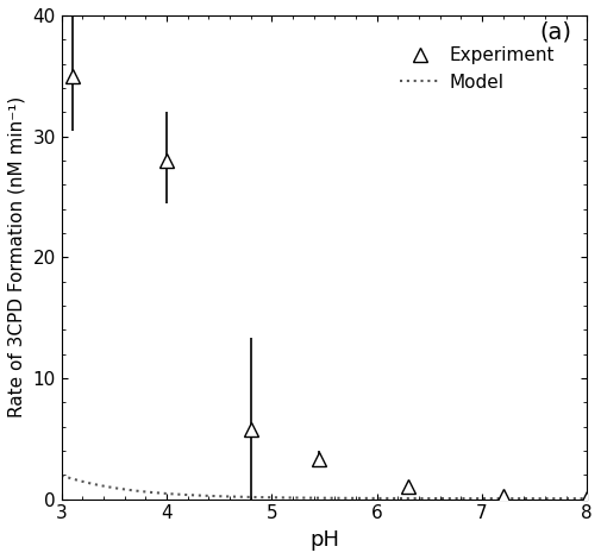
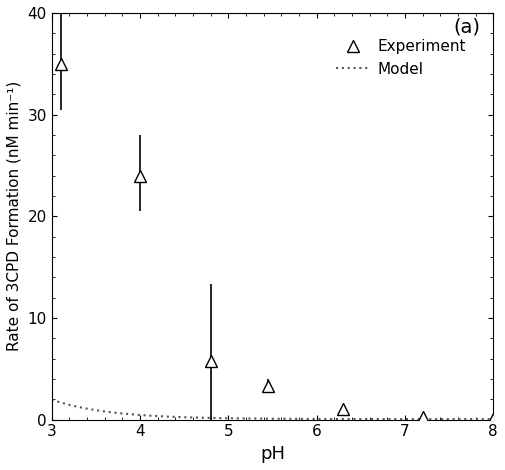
Experiment/4: 28.0 -> 24.0
